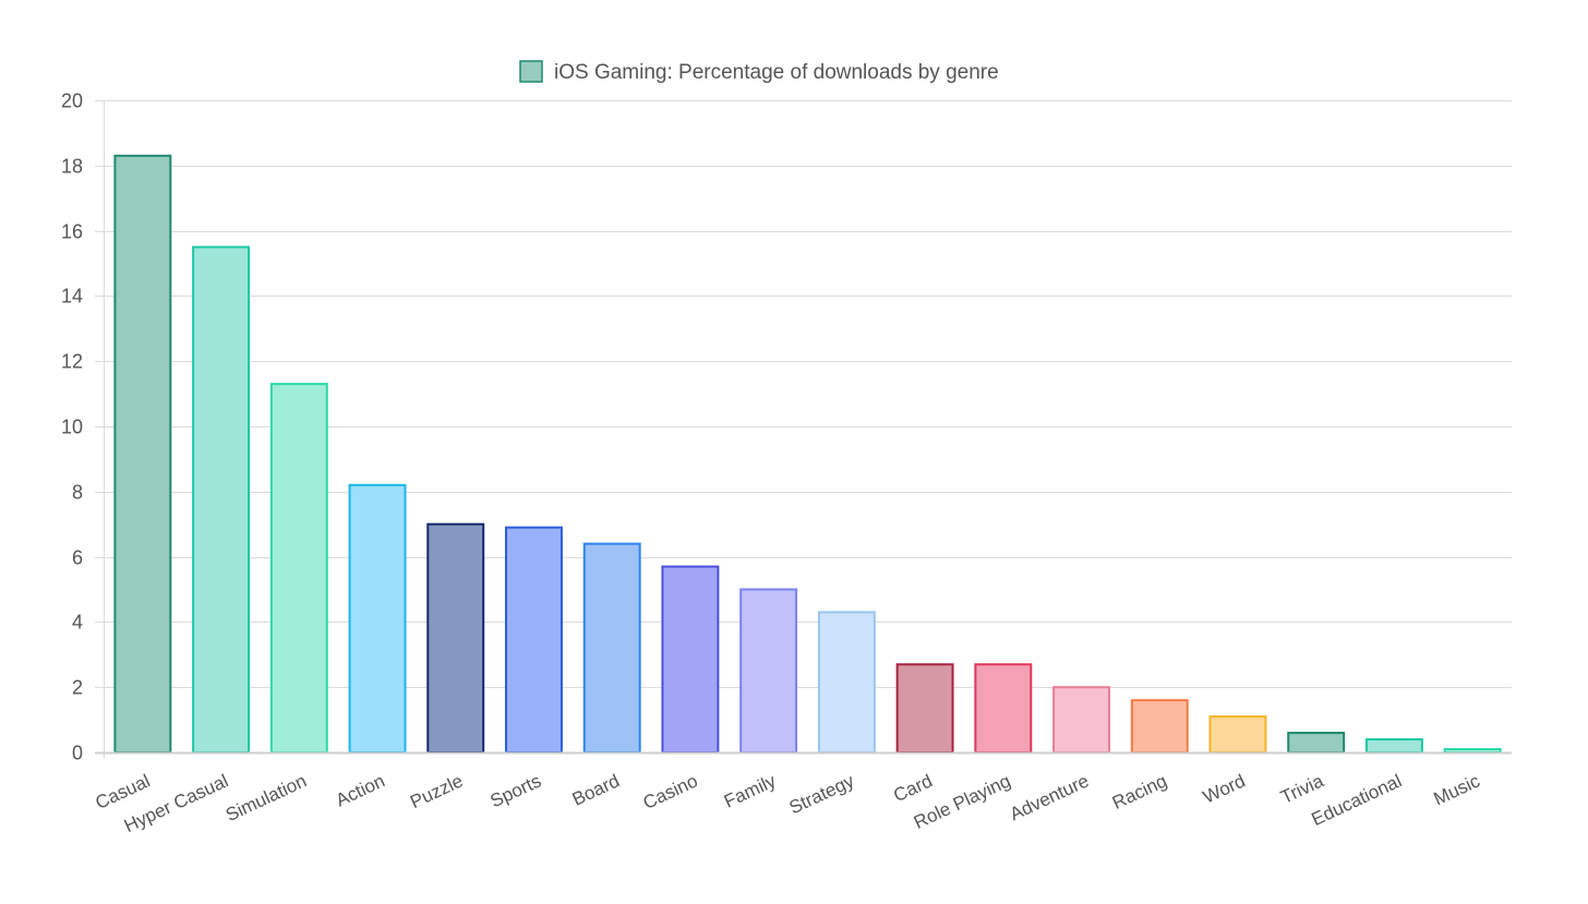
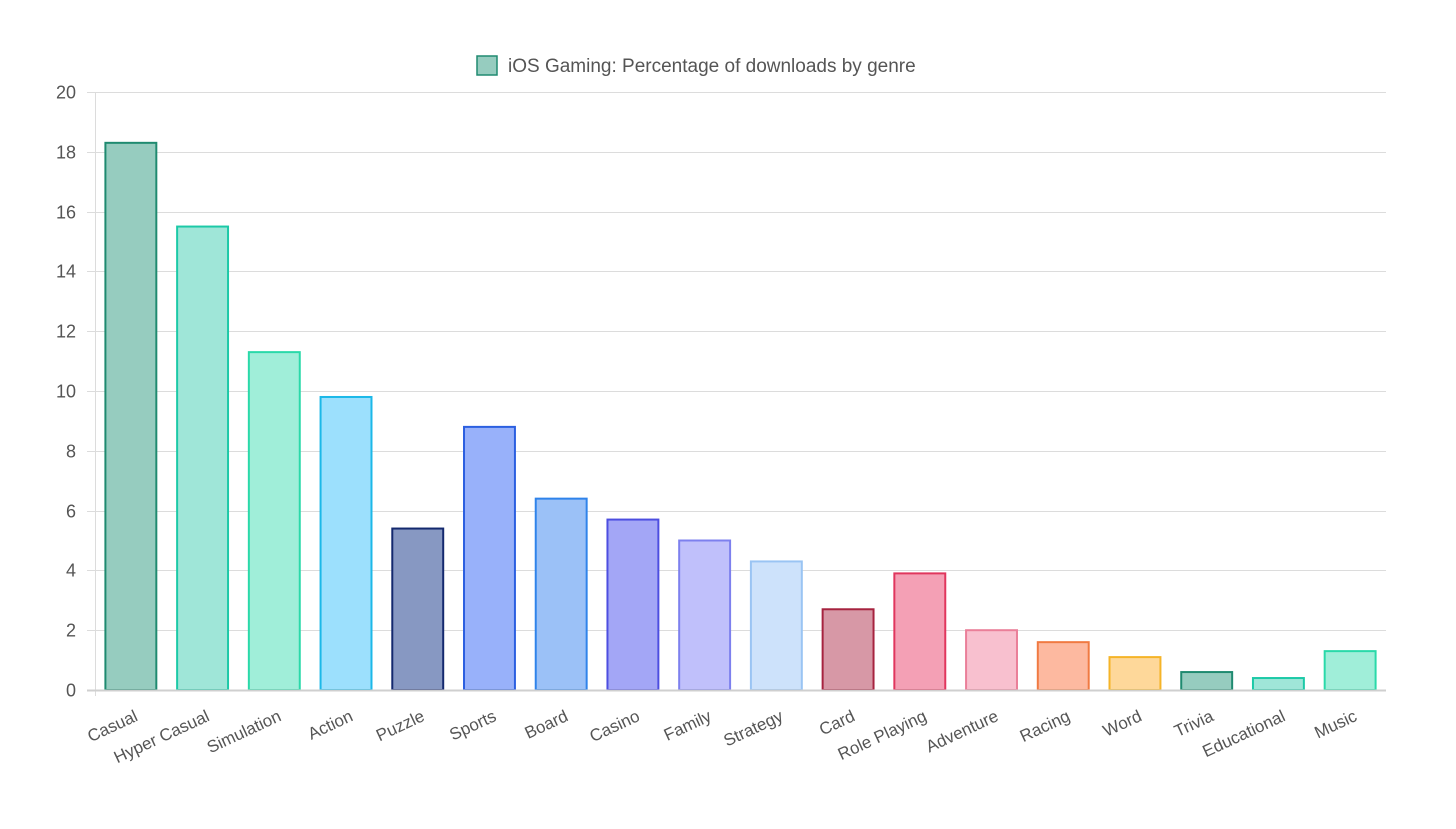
Action: 8.2 -> 9.8
Puzzle: 7.0 -> 5.4
Sports: 6.9 -> 8.8
Role Playing: 2.7 -> 3.9
Music: 0.1 -> 1.3
